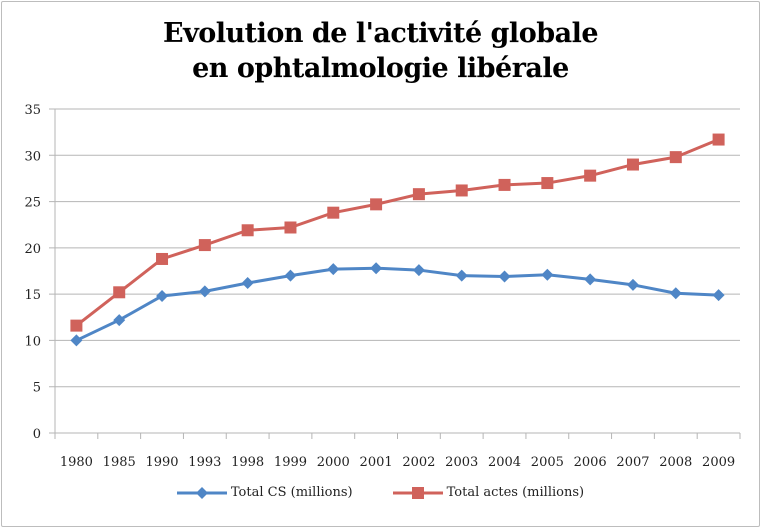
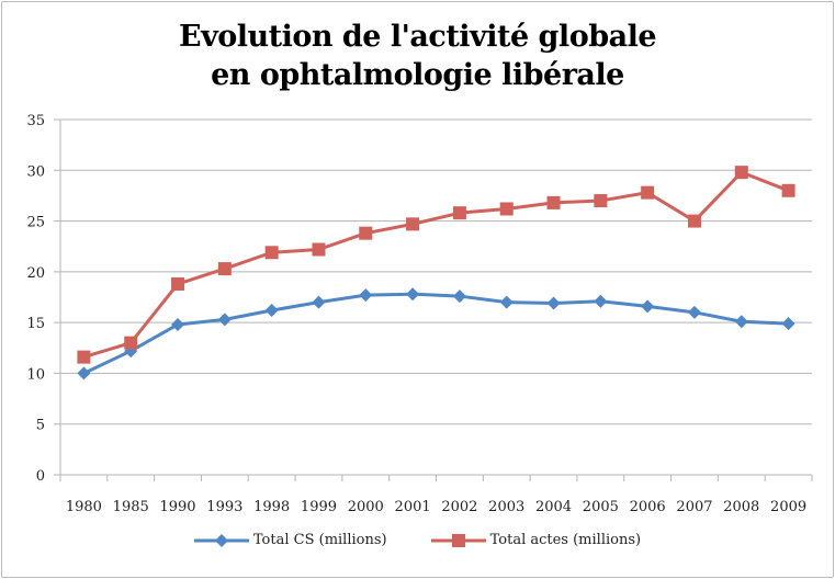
Total actes (millions)/1985: 15 -> 13
Total actes (millions)/2007: 29 -> 25
Total actes (millions)/2009: 32 -> 28
